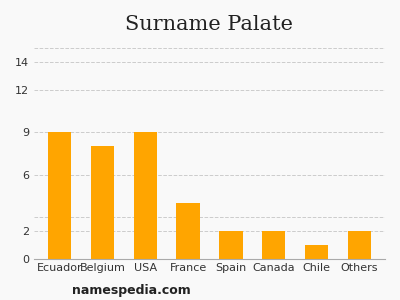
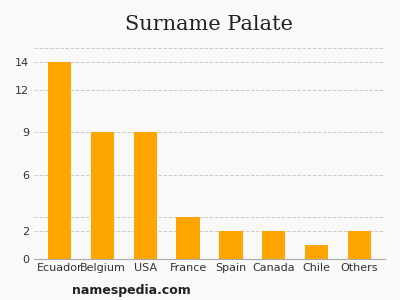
Ecuador: 9 -> 14
Belgium: 8 -> 9
France: 4 -> 3
